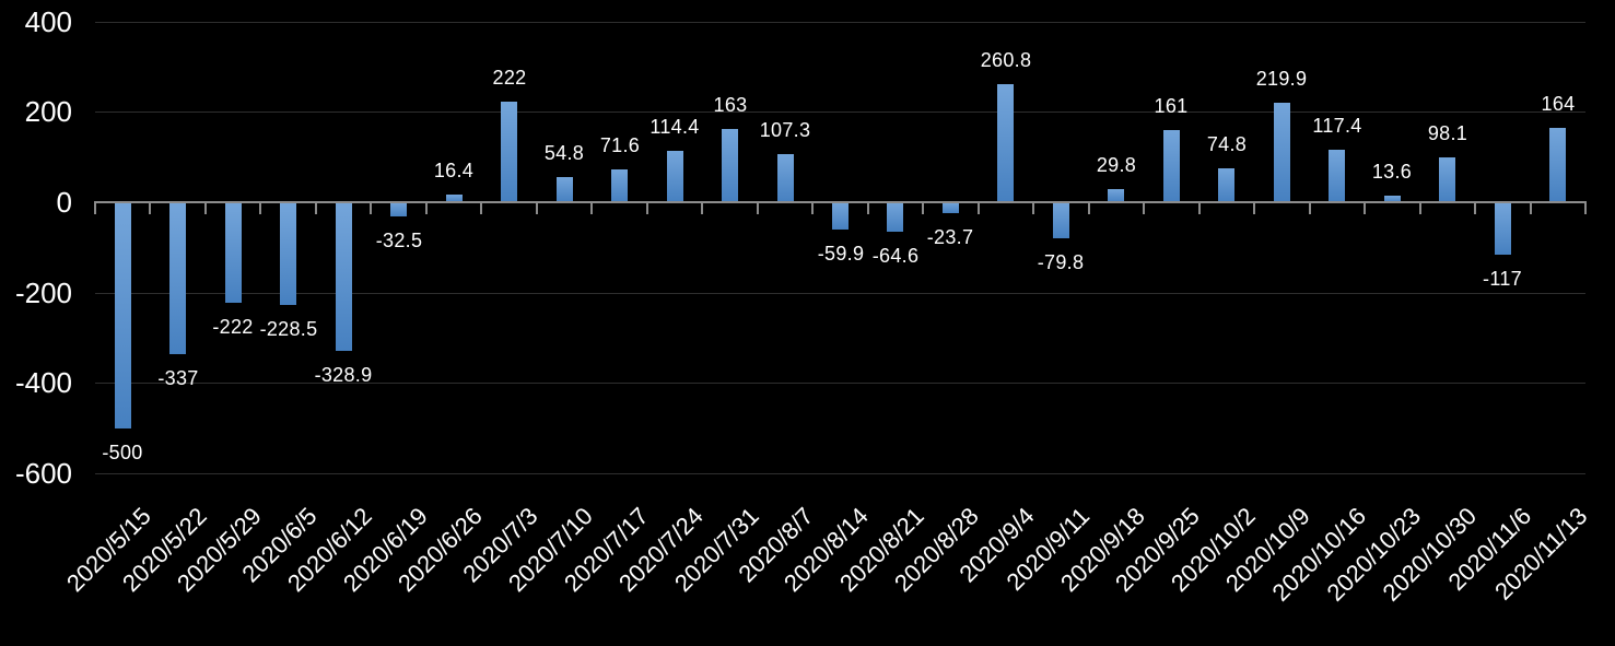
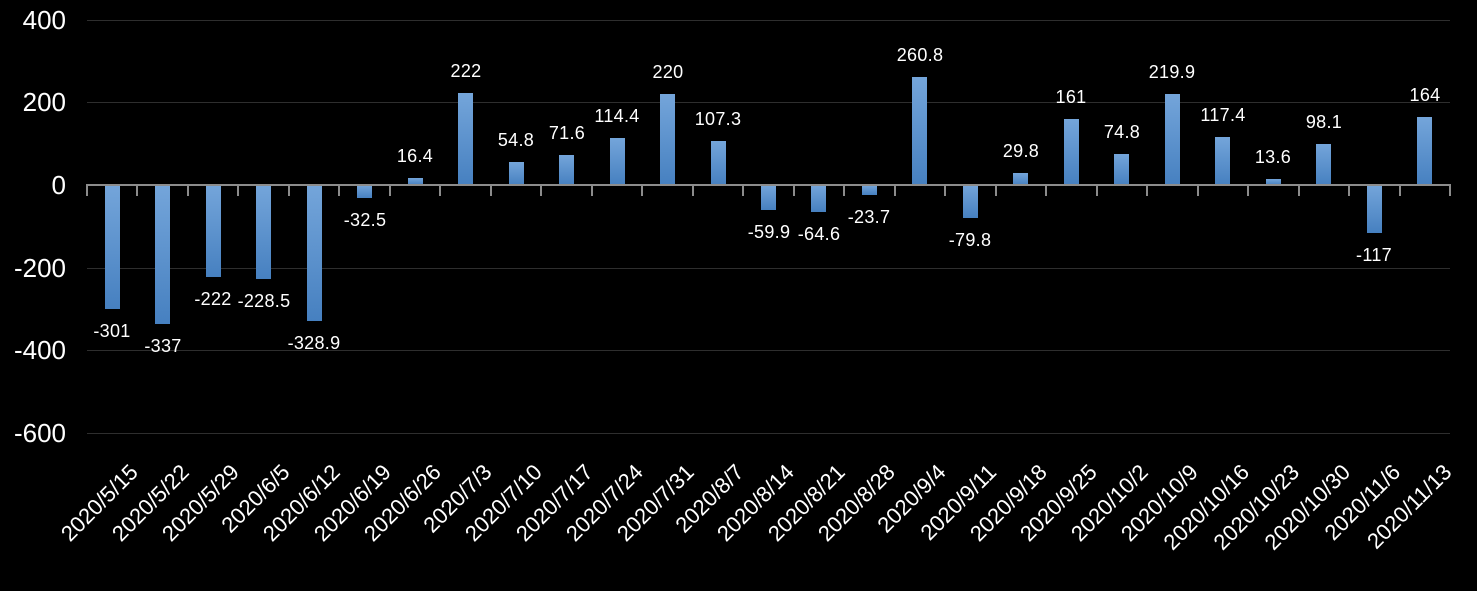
2020/5/15: -500 -> -301
2020/7/31: 163 -> 220
